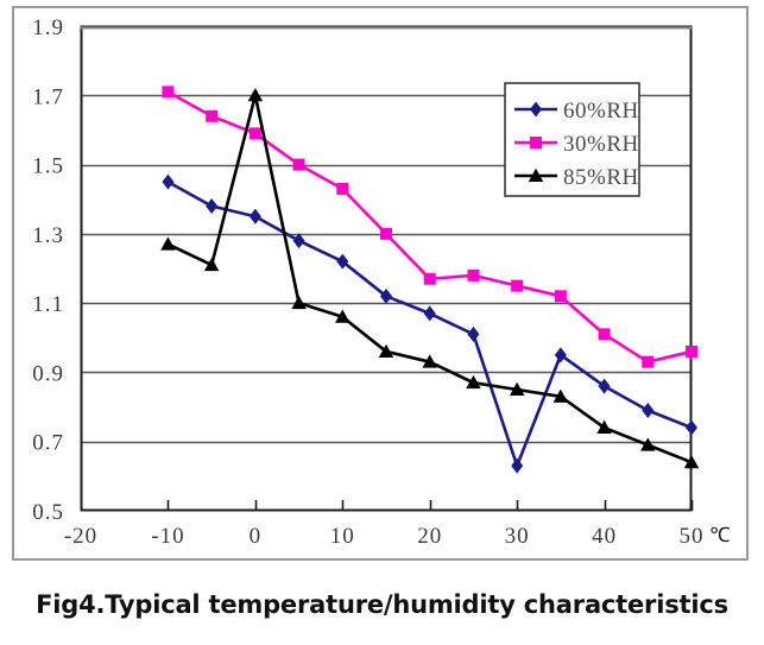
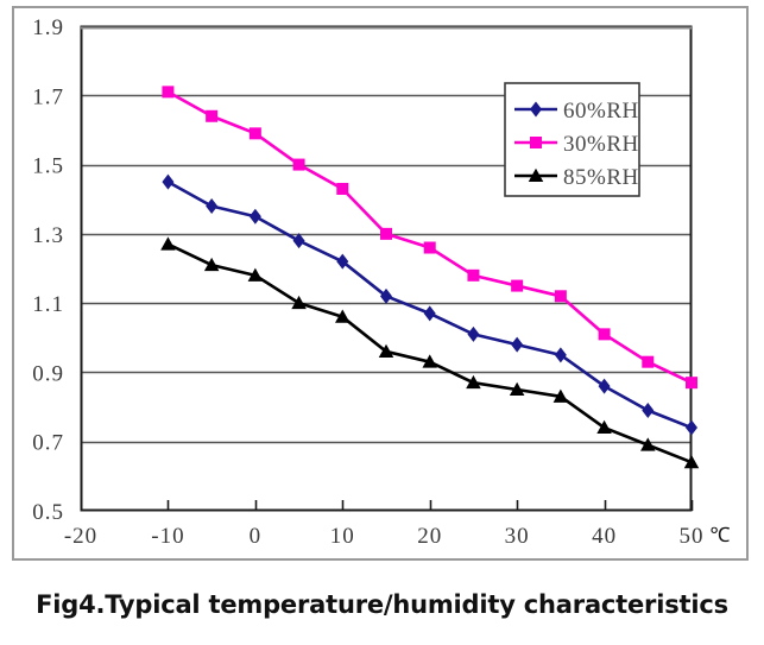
85%RH/0: 1.70 -> 1.18
30%RH/20: 1.17 -> 1.26
60%RH/30: 0.63 -> 0.98
30%RH/50: 0.96 -> 0.87
